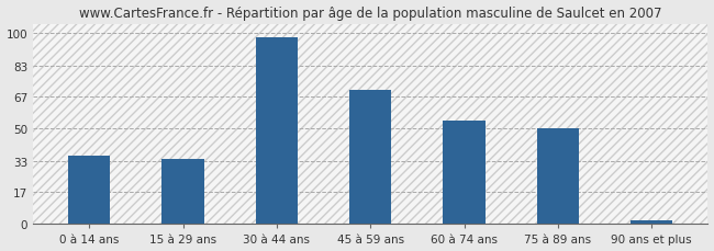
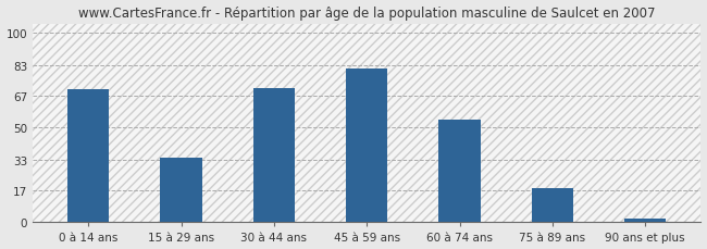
0 à 14 ans: 36 -> 70
30 à 44 ans: 98 -> 71
45 à 59 ans: 70 -> 81
75 à 89 ans: 50 -> 18
